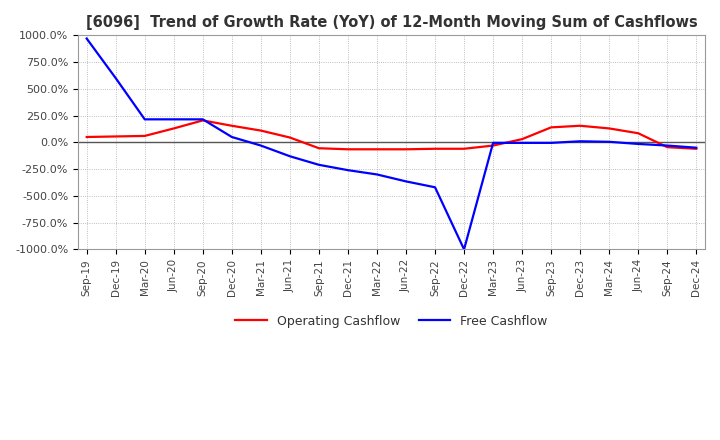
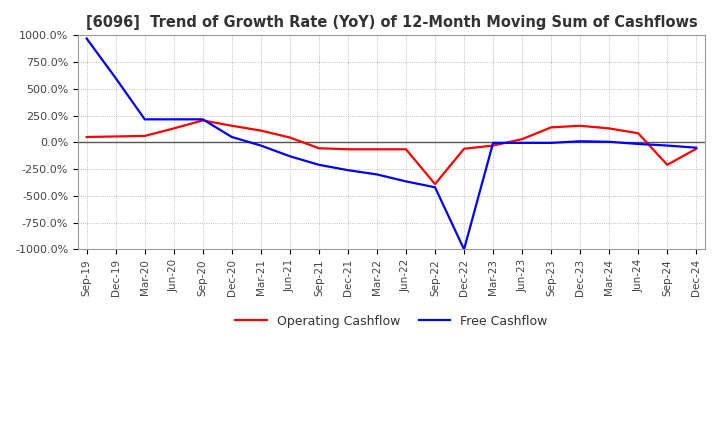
Operating Cashflow/Sep-22: -60% -> -390%
Operating Cashflow/Sep-24: -40% -> -210%
